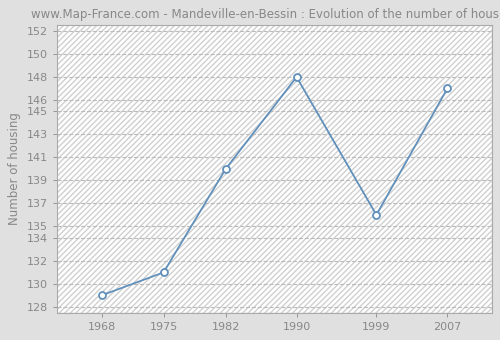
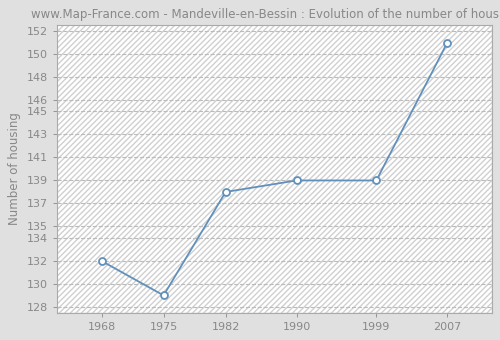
1968: 129 -> 132
1975: 131 -> 129
1982: 140 -> 138
1990: 148 -> 139
1999: 136 -> 139
2007: 147 -> 151
